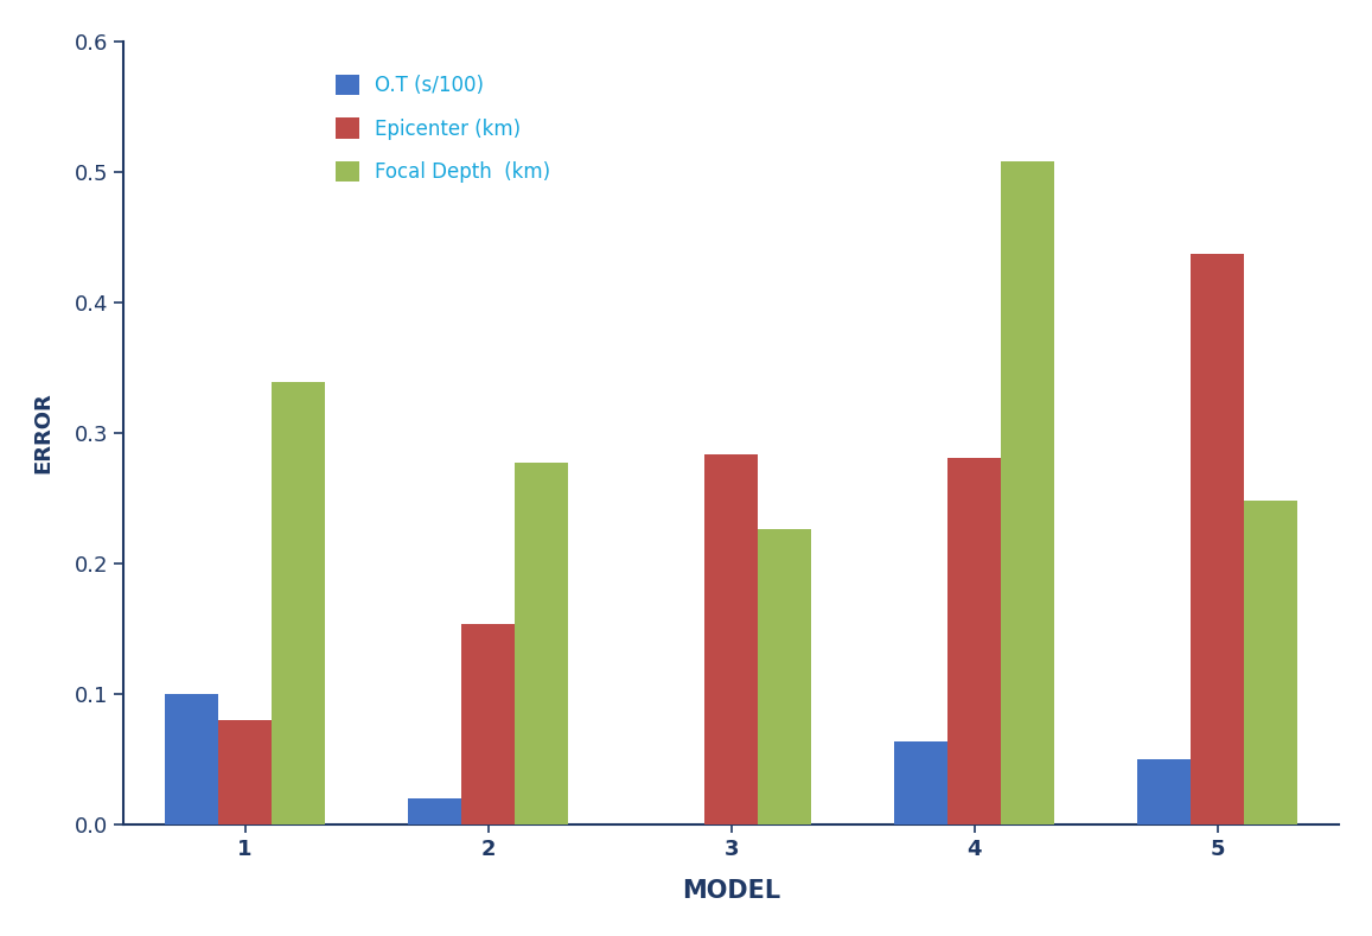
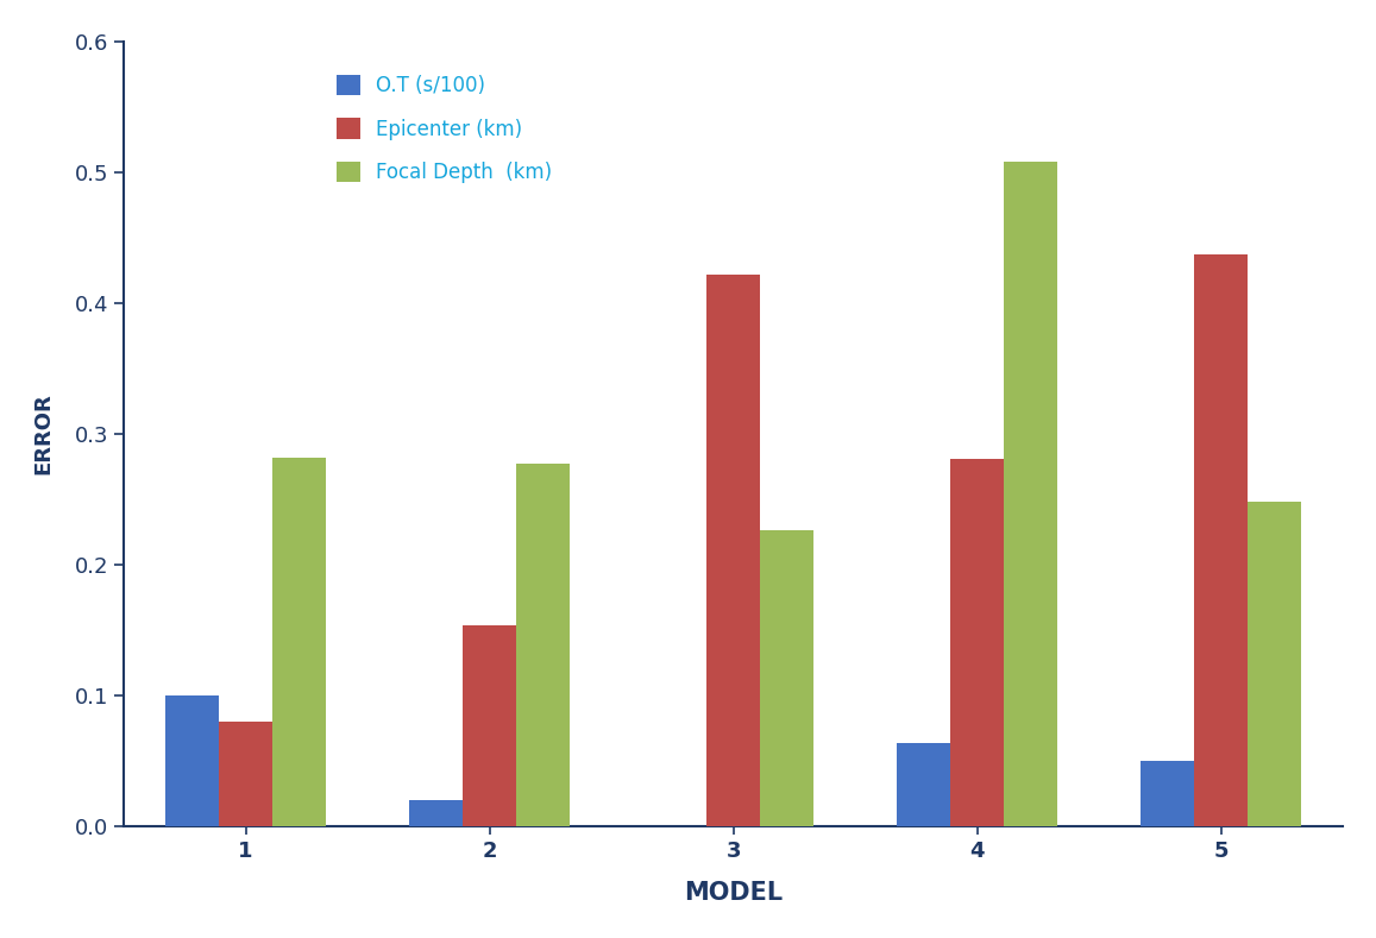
Focal Depth (km)/1: 0.339 -> 0.282
Epicenter (km)/3: 0.283 -> 0.422
